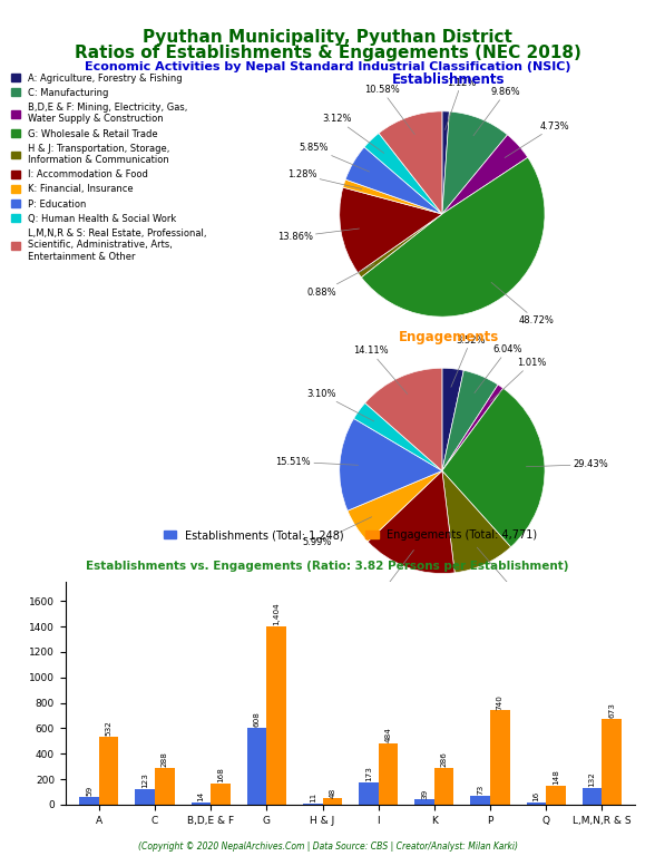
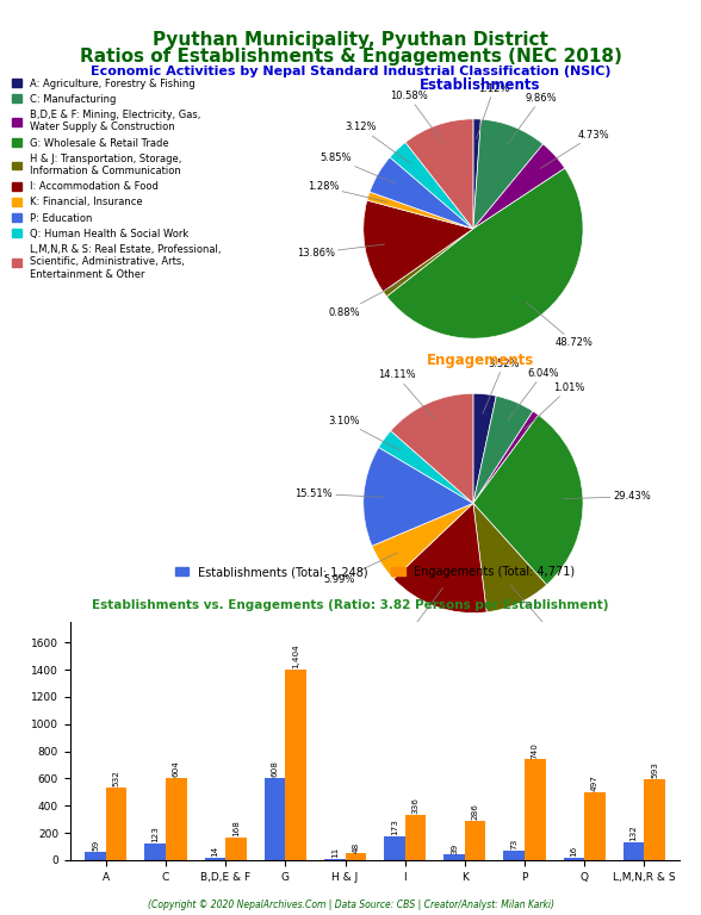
Engagements (Total: 4,771)/C: 288 -> 604
Engagements (Total: 4,771)/I: 484 -> 336
Engagements (Total: 4,771)/Q: 148 -> 497
Engagements (Total: 4,771)/L,M,N,R & S: 673 -> 593
